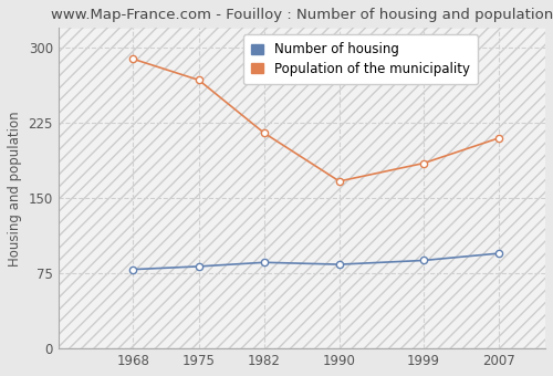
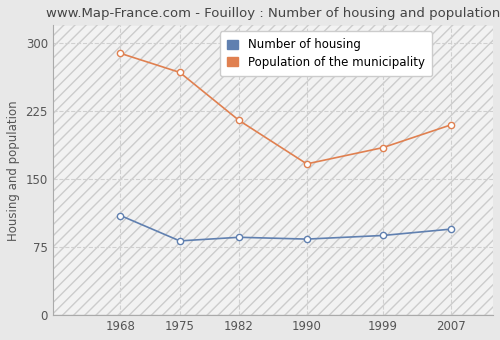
Number of housing/1968: 79 -> 110
